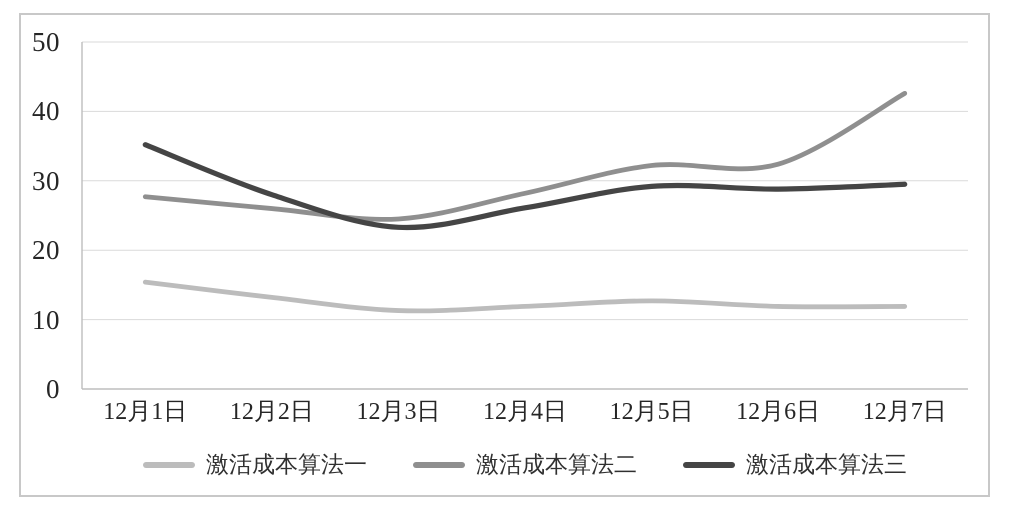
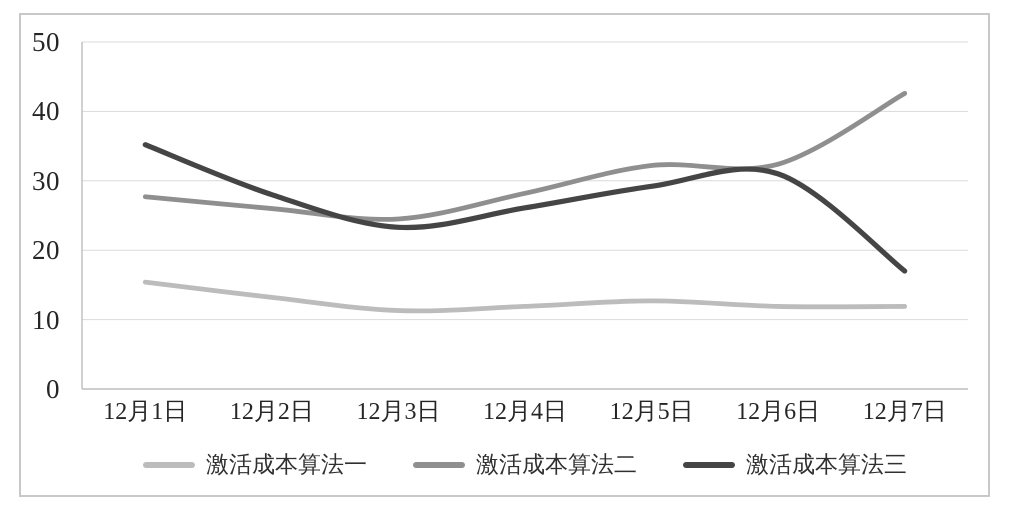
激活成本算法三/12月6日: 29 -> 31
激活成本算法三/12月7日: 30 -> 17
